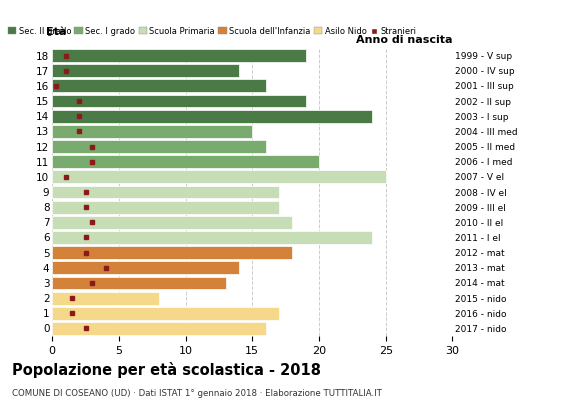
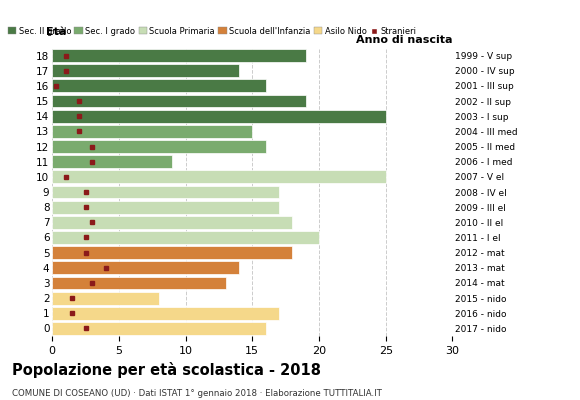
14: 24 -> 25
11: 20 -> 9
6: 24 -> 20
